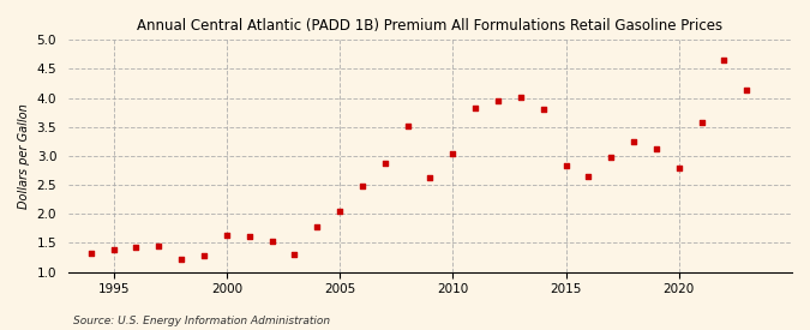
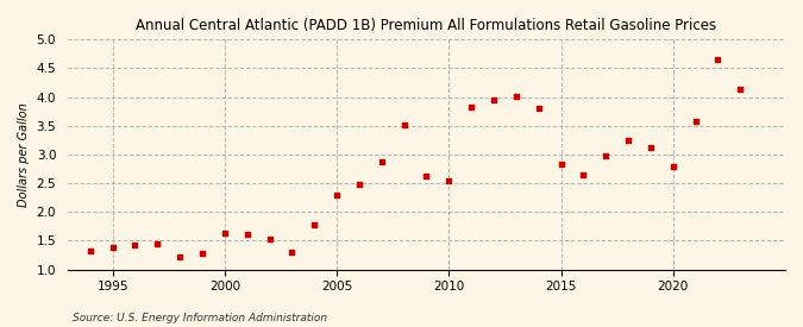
2005: 2.05 -> 2.30
2010: 3.05 -> 2.55
